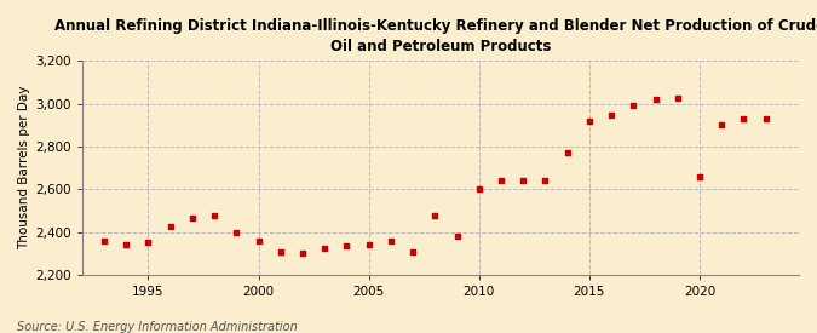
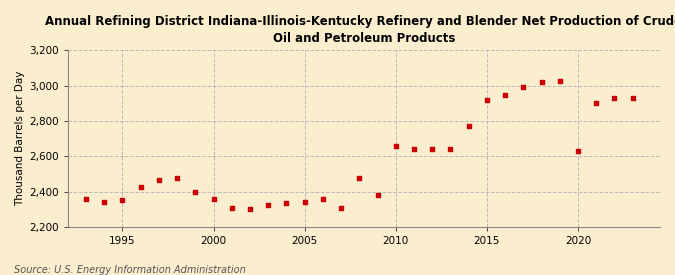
2010: 2,600 -> 2,660
2020: 2,660 -> 2,630
